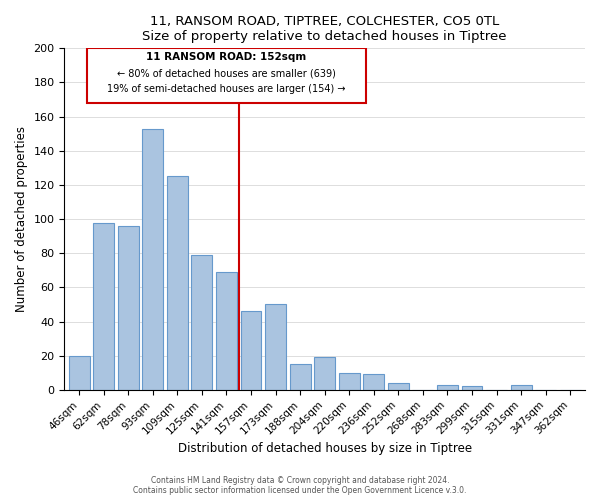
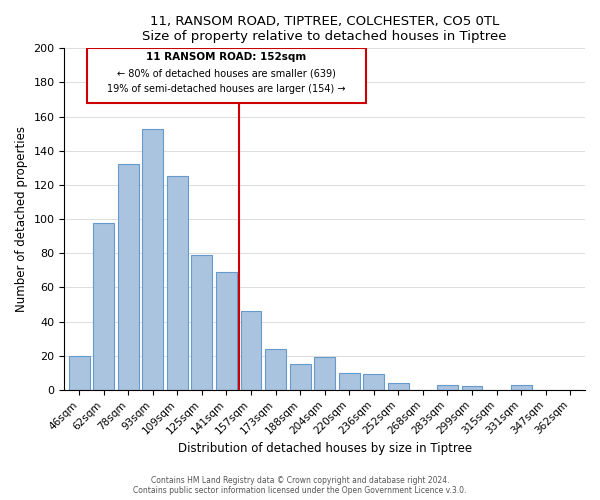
78sqm: 96 -> 132
173sqm: 50 -> 24
